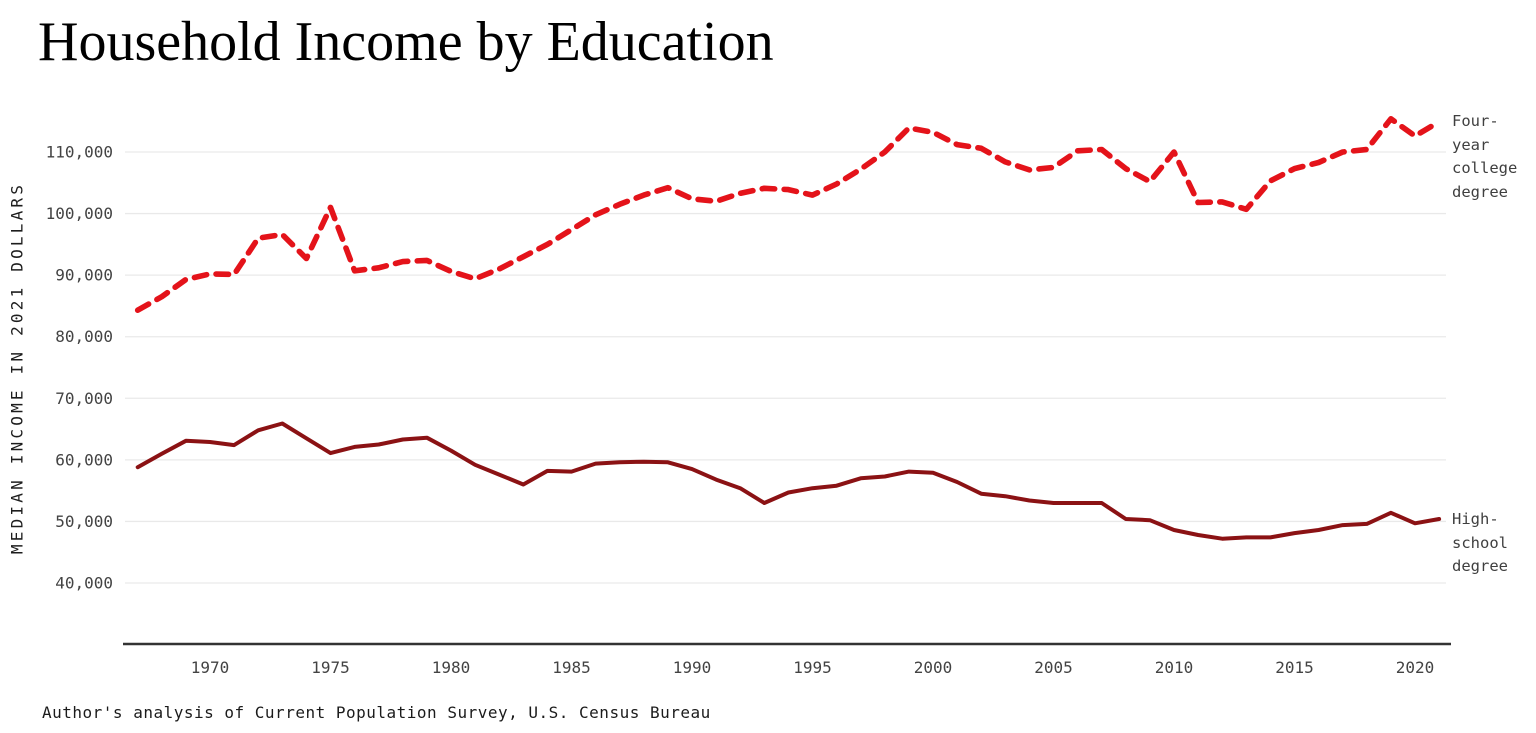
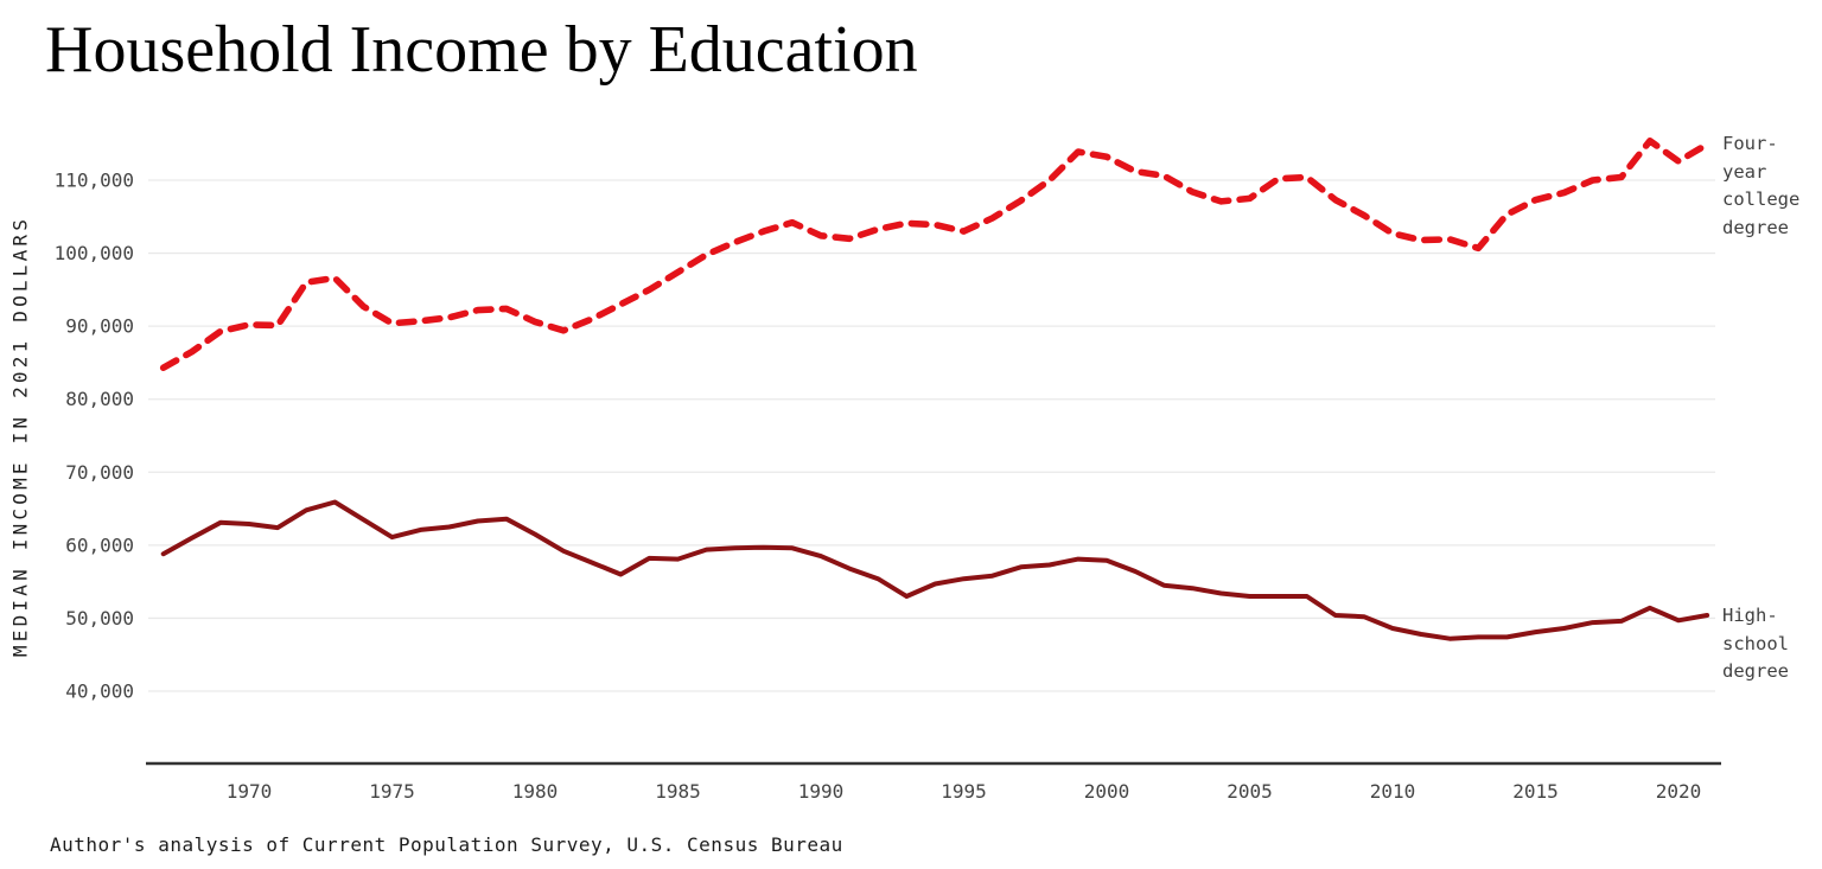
Four-year college degree/1975: 101000 -> 90000
Four-year college degree/2010: 110000 -> 103000
